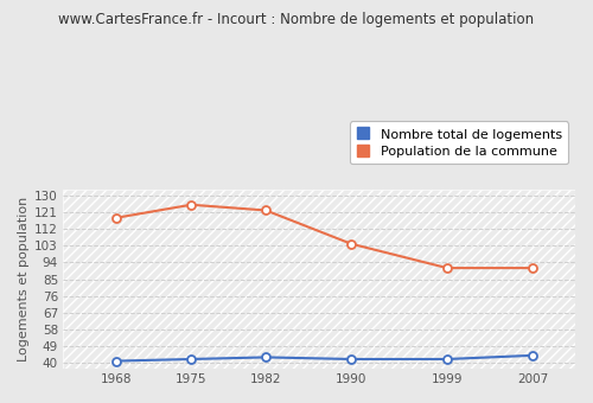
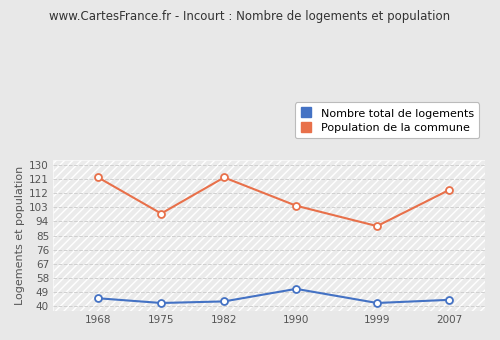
Nombre total de logements/1968: 41 -> 45
Population de la commune/1968: 118 -> 122
Population de la commune/1975: 125 -> 99
Nombre total de logements/1990: 42 -> 51
Population de la commune/2007: 91 -> 114
